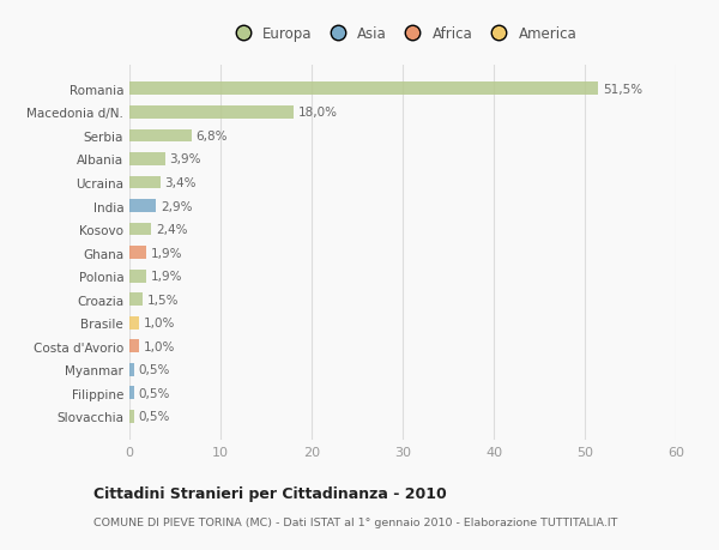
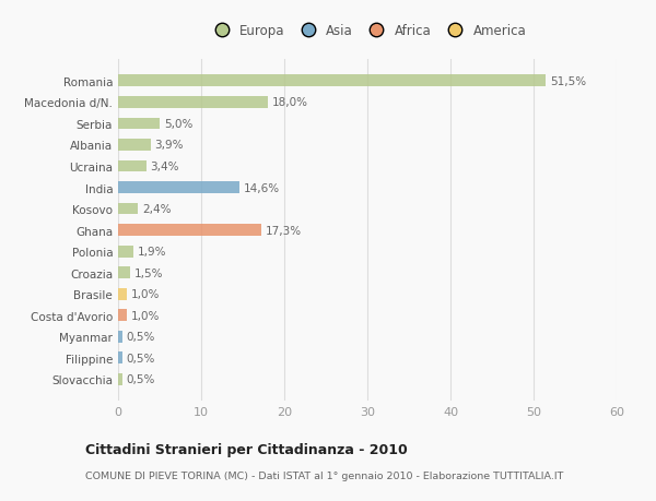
Serbia: 6,8% -> 5,0%
India: 2,9% -> 14,6%
Ghana: 1,9% -> 17,3%
